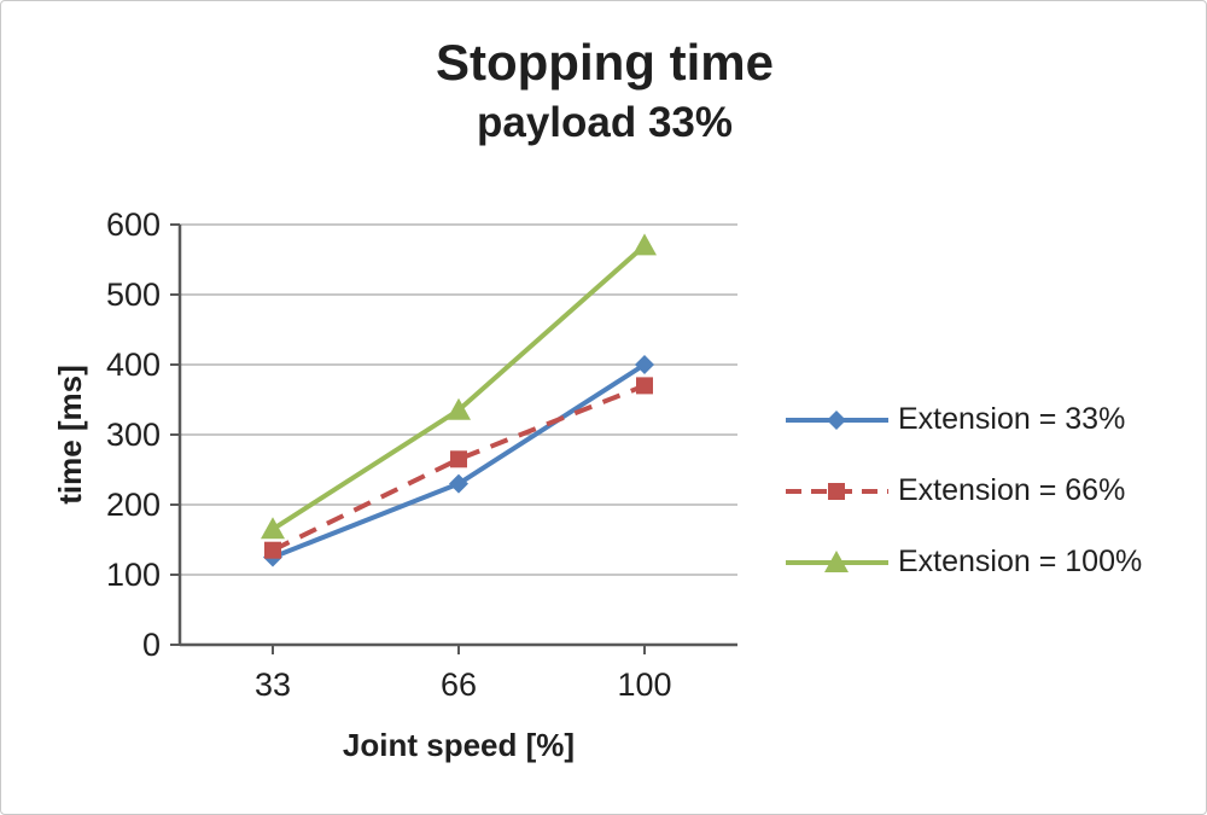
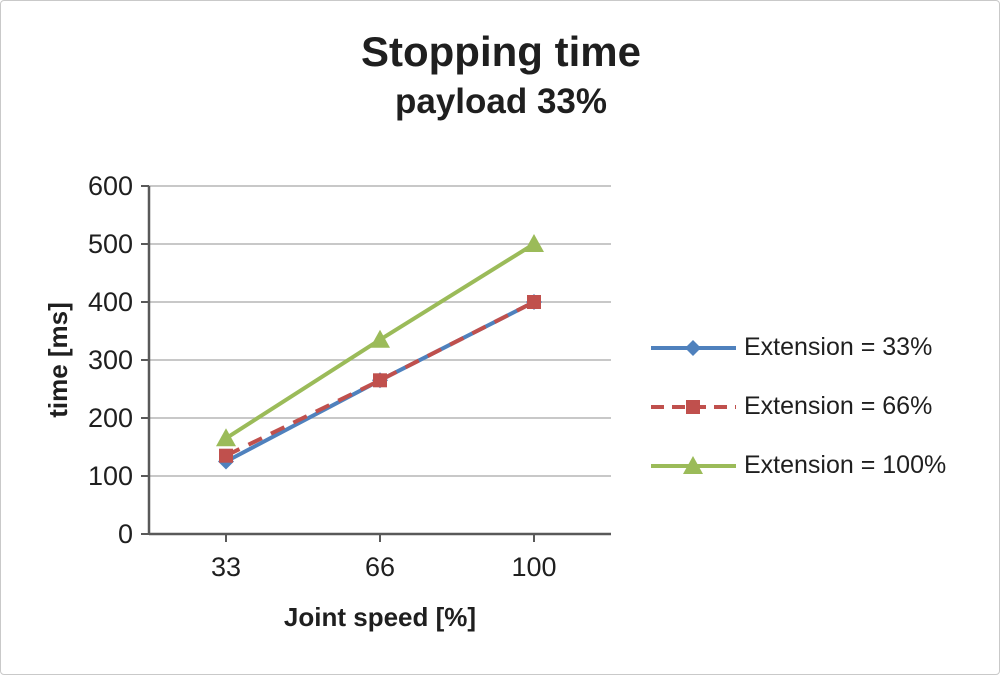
Extension = 33%/66: 230 -> 260
Extension = 66%/100: 370 -> 400
Extension = 100%/100: 570 -> 500
